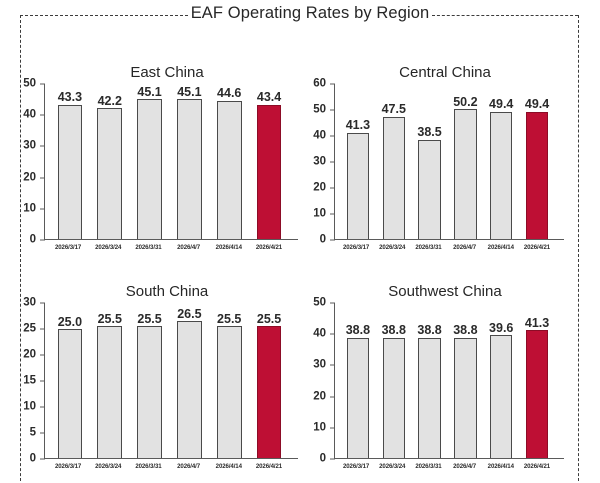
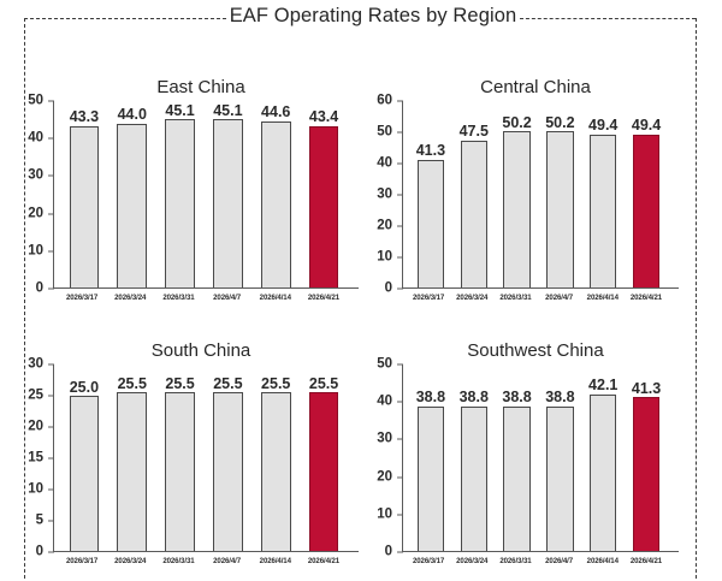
East China/2026/3/24: 42.2 -> 44.0
Central China/2026/3/31: 38.5 -> 50.2
South China/2026/4/7: 26.5 -> 25.5
Southwest China/2026/4/14: 39.6 -> 42.1
